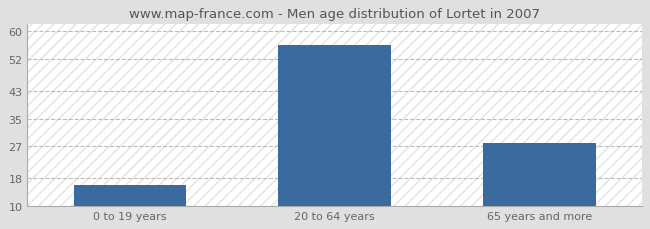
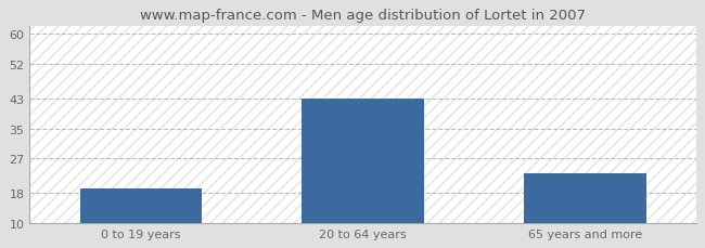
0 to 19 years: 16 -> 19
20 to 64 years: 56 -> 43
65 years and more: 28 -> 23
